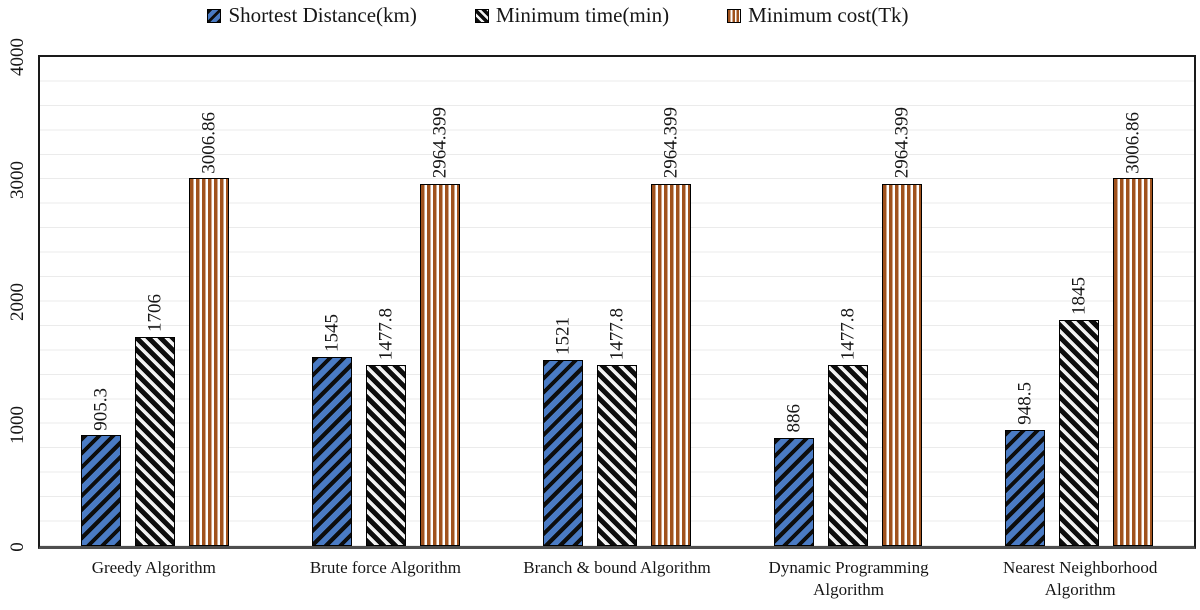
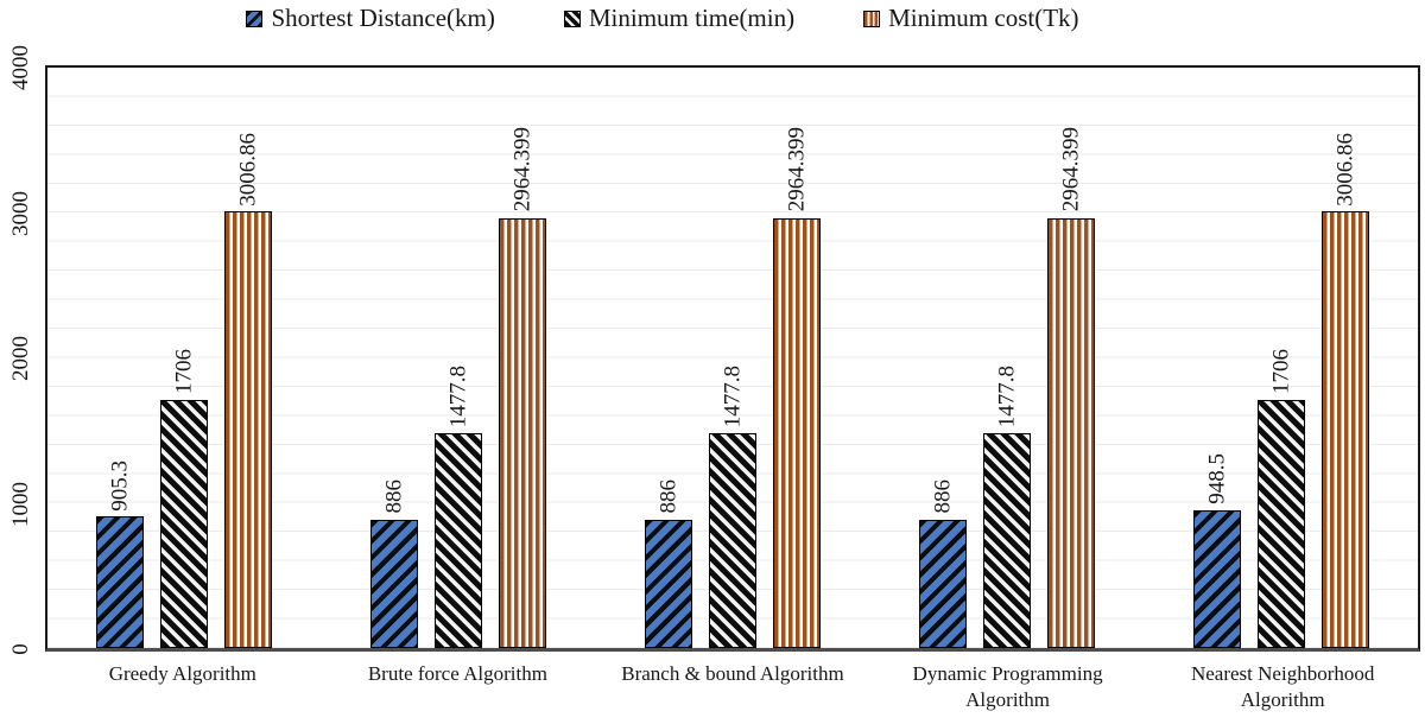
Shortest Distance(km)/Brute force Algorithm: 1545 -> 886
Shortest Distance(km)/Branch & bound Algorithm: 1521 -> 886
Minimum time(min)/Nearest Neighborhood Algorithm: 1845 -> 1706
